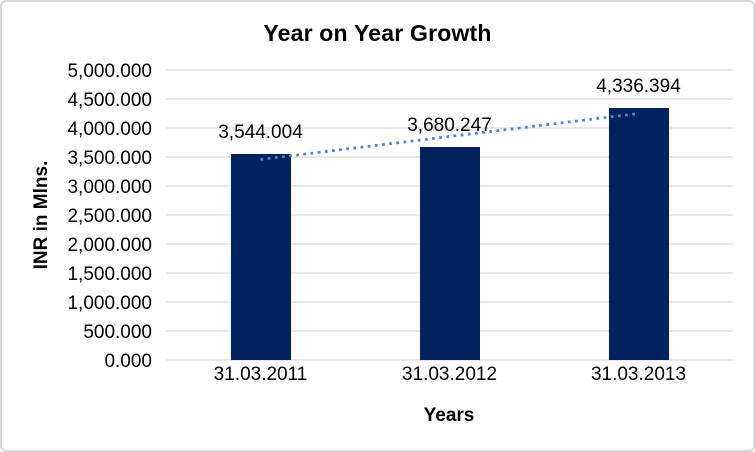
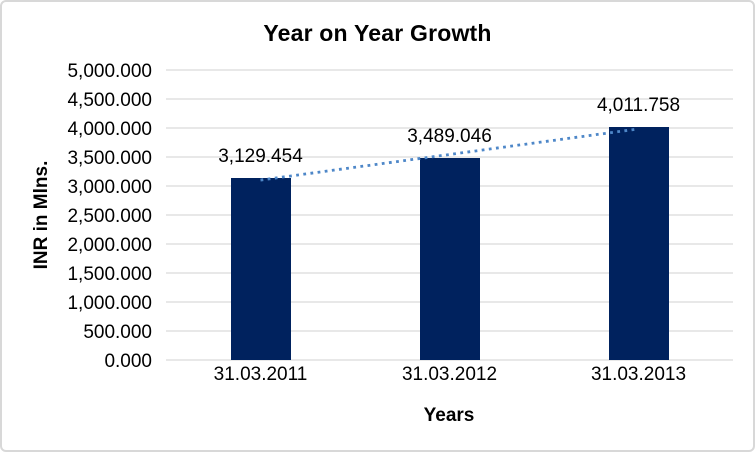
31.03.2011: 3,544.004 -> 3,129.454
31.03.2012: 3,680.247 -> 3,489.046
31.03.2013: 4,336.394 -> 4,011.758
